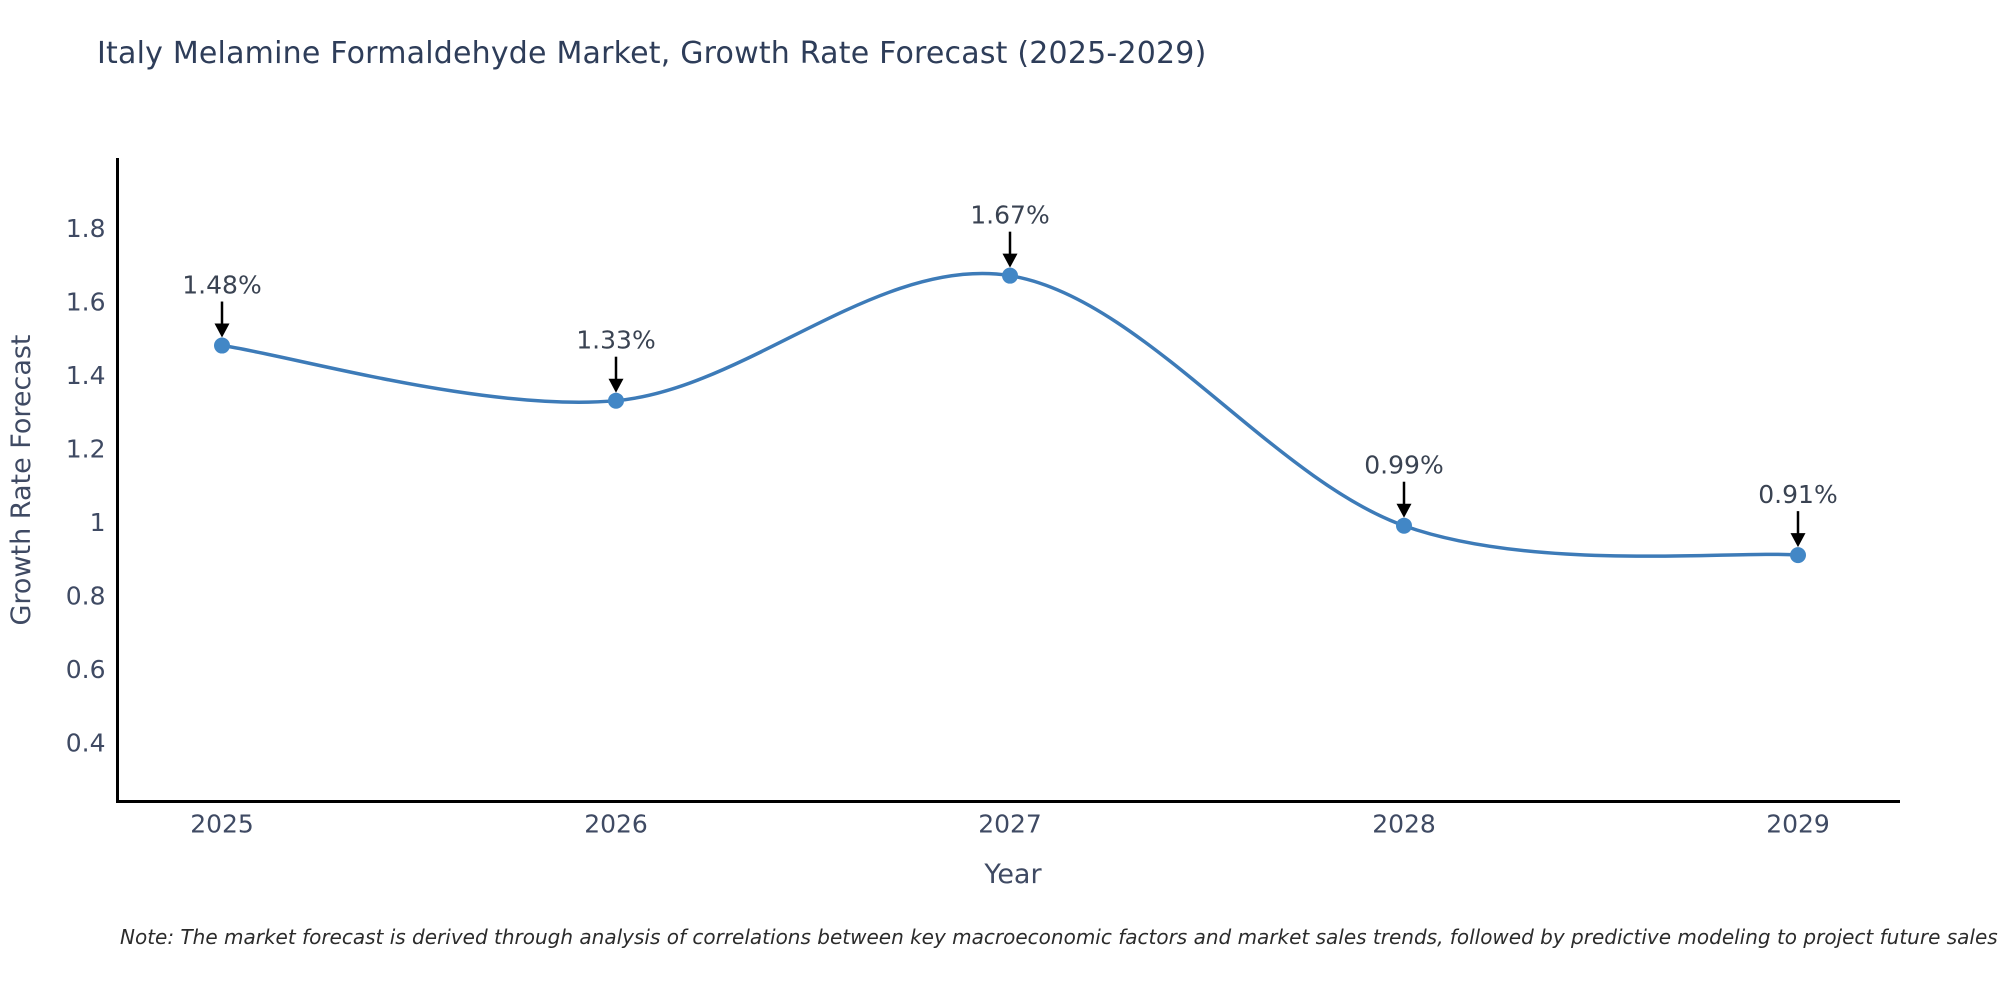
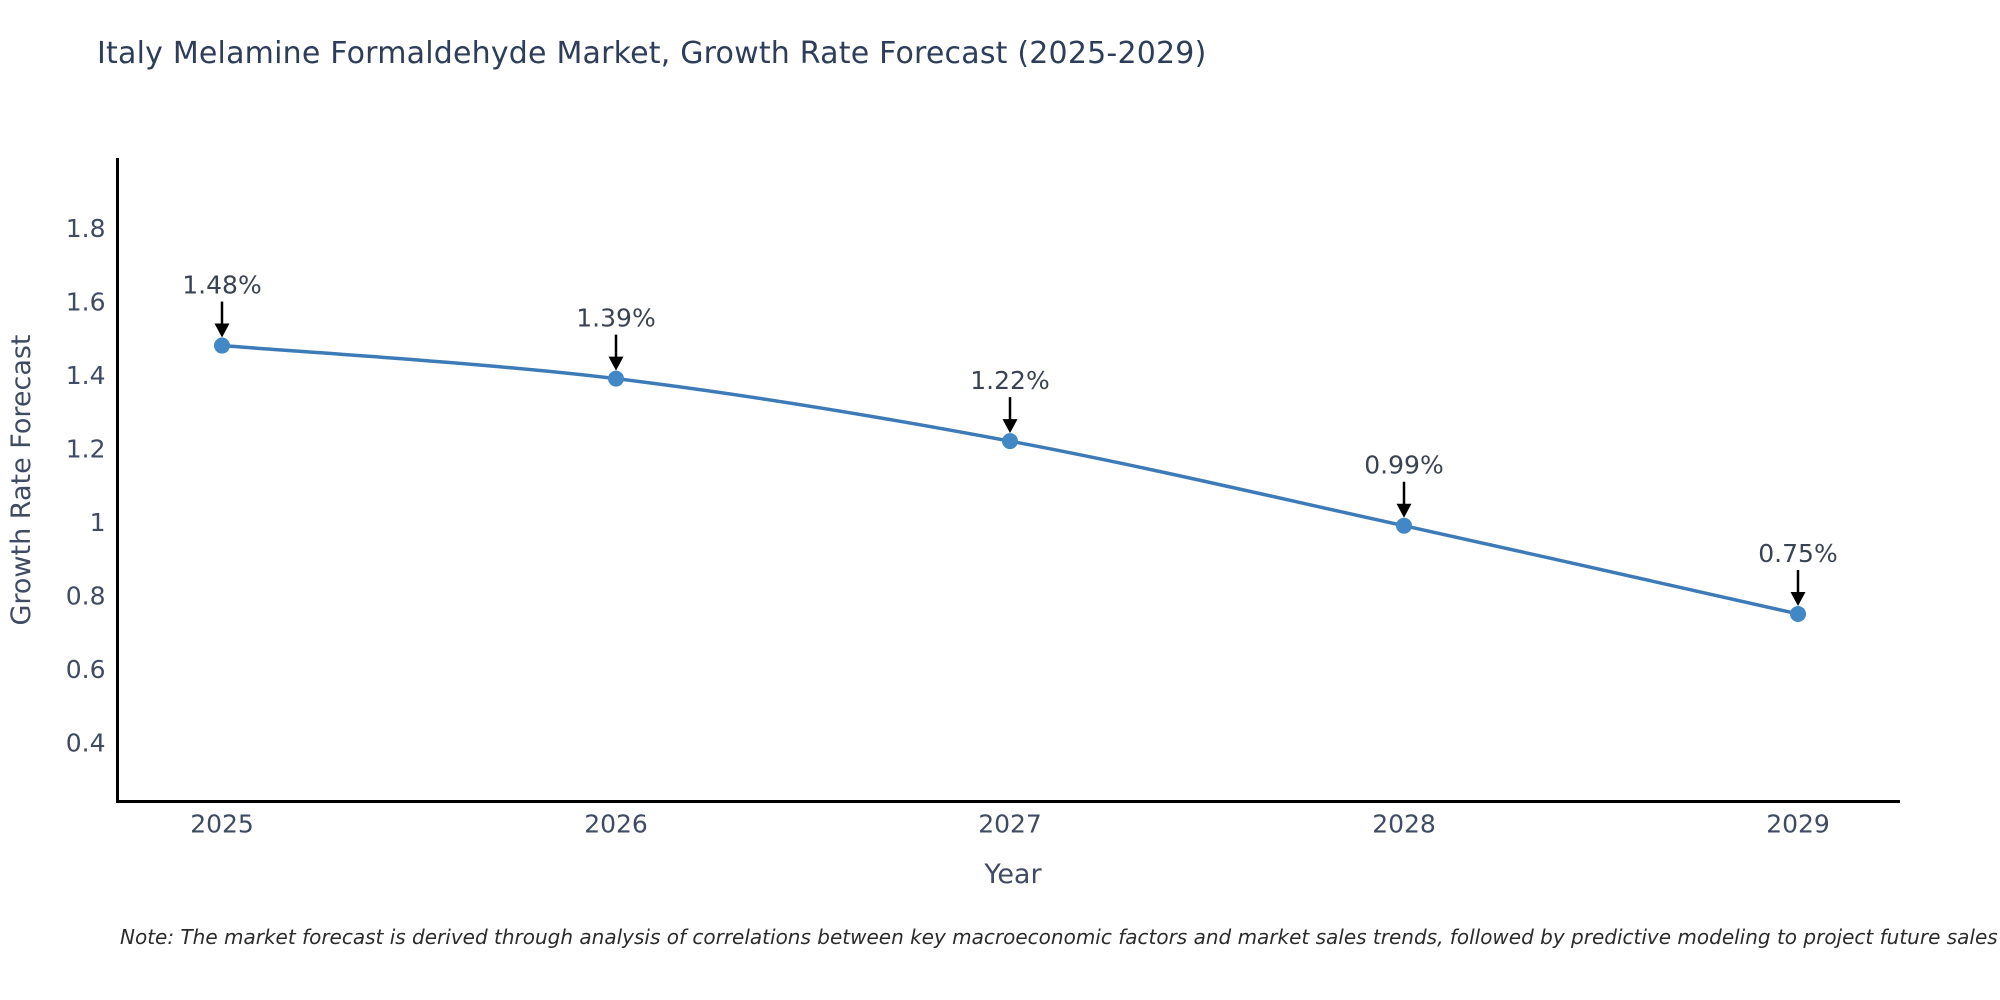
2026: 1.33% -> 1.39%
2027: 1.67% -> 1.22%
2029: 0.91% -> 0.75%
